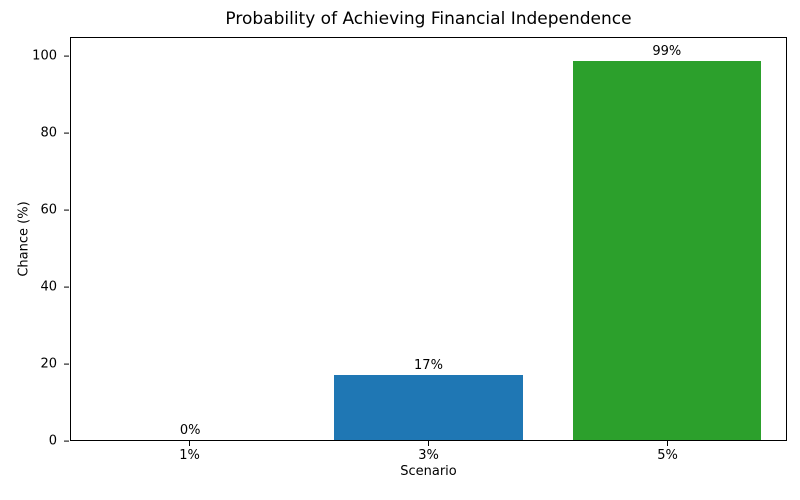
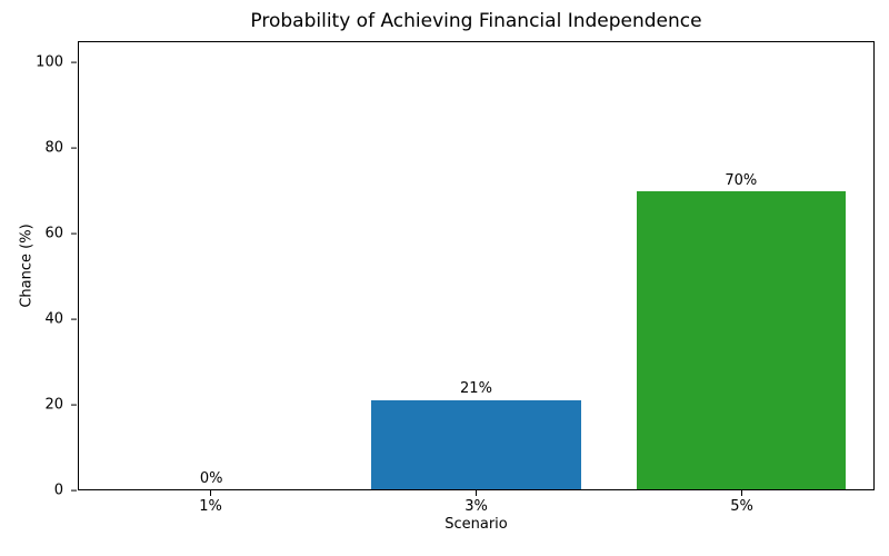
3%: 17% -> 21%
5%: 99% -> 70%
